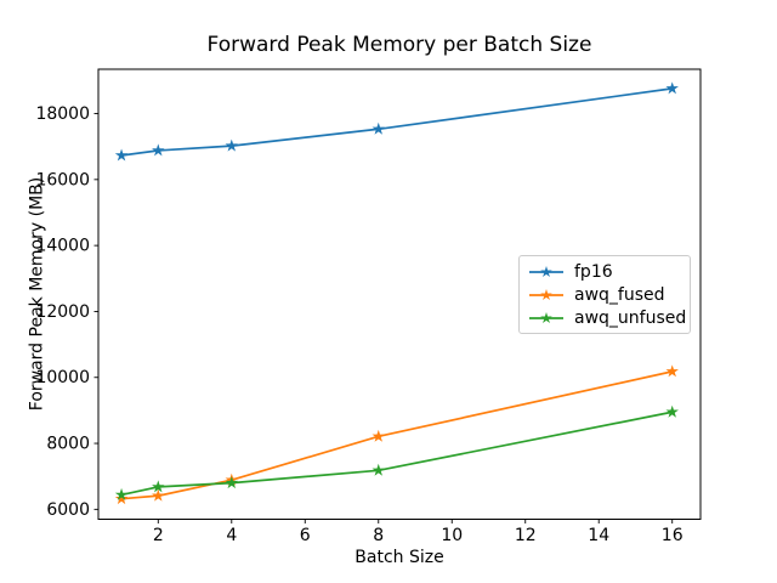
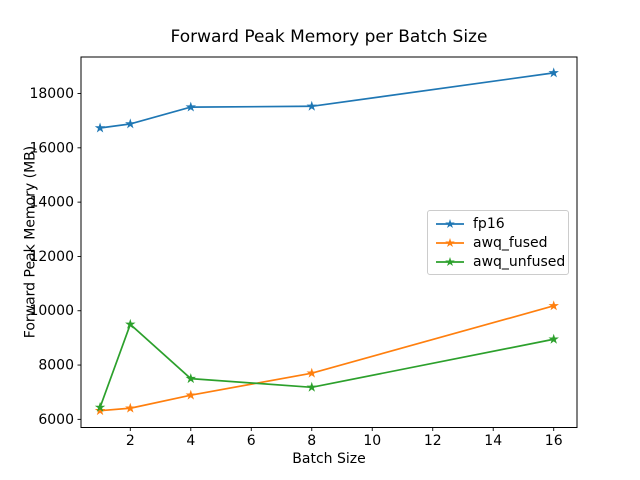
awq_unfused/2: 6700 -> 9500
fp16/4: 17000 -> 17500
awq_unfused/4: 6800 -> 7500
awq_fused/8: 8200 -> 7700
